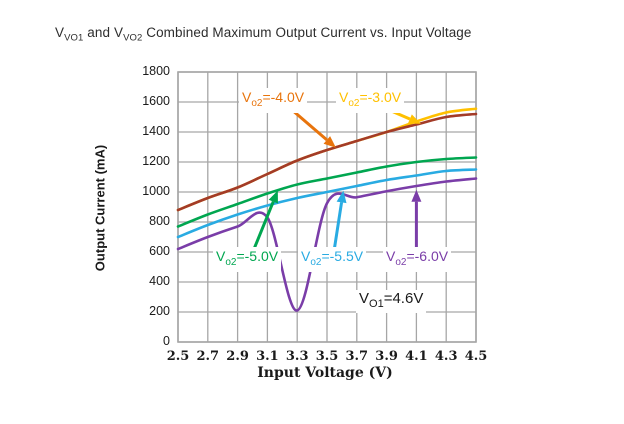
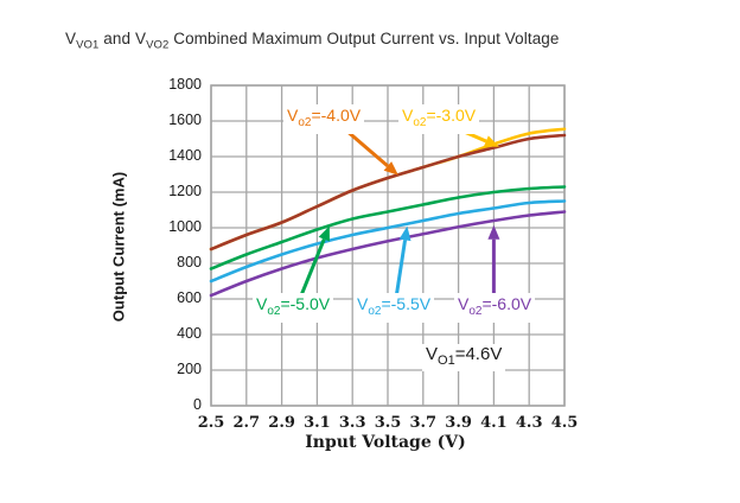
Vo2=-6.0V/3.3: 210 -> 880
